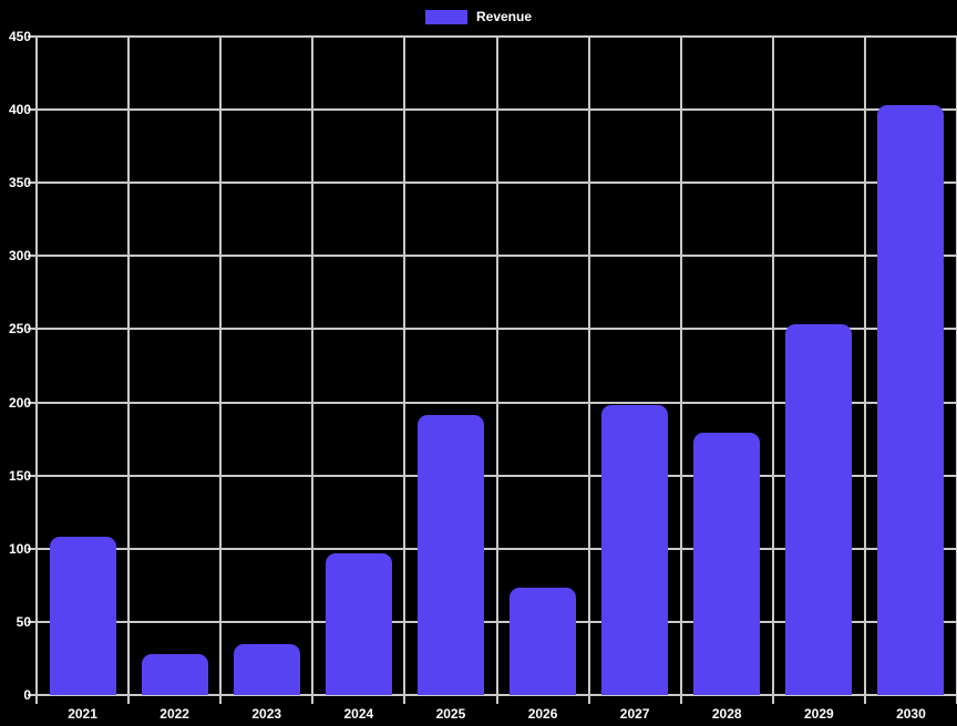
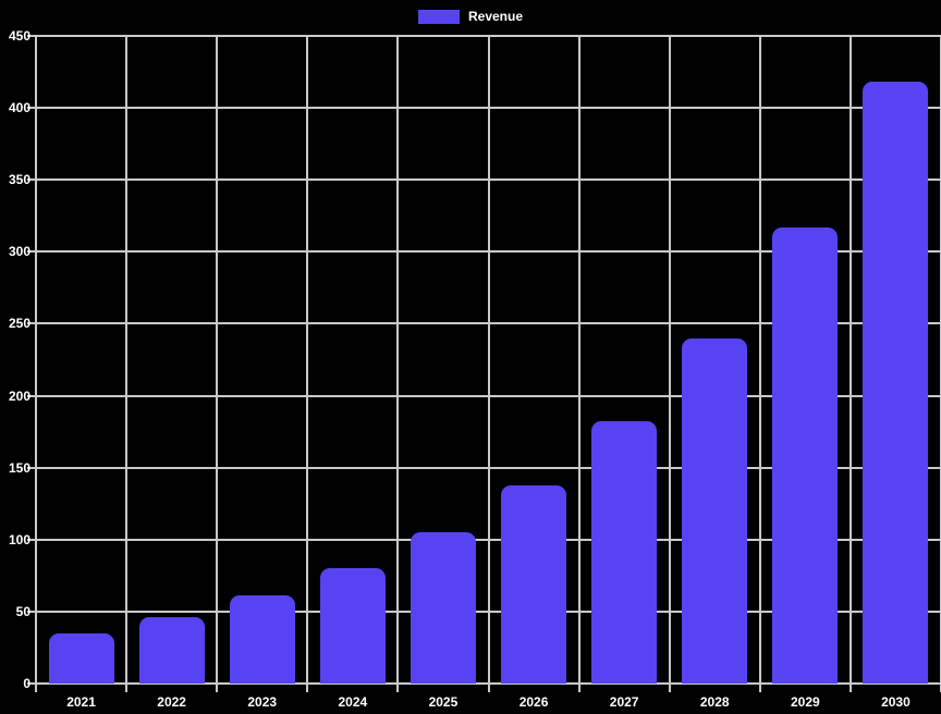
2021: 108 -> 35
2022: 28 -> 46
2023: 35 -> 61
2024: 97 -> 80
2025: 191 -> 105
2026: 73 -> 138
2027: 198 -> 182
2028: 179 -> 240
2029: 253 -> 317
2030: 403 -> 418
